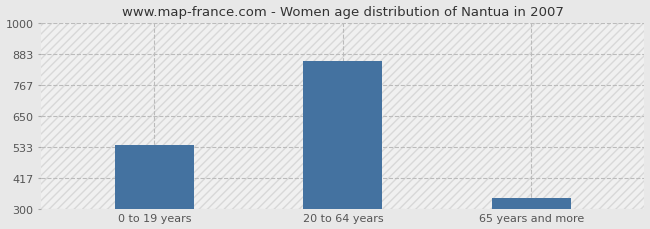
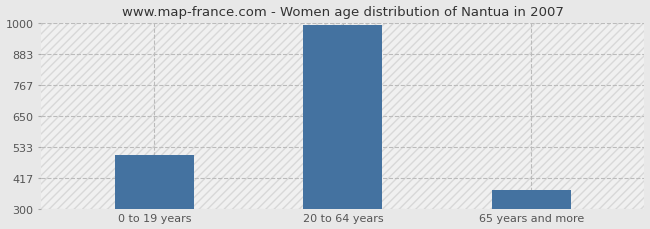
0 to 19 years: 540 -> 502
20 to 64 years: 855 -> 993
65 years and more: 340 -> 370
